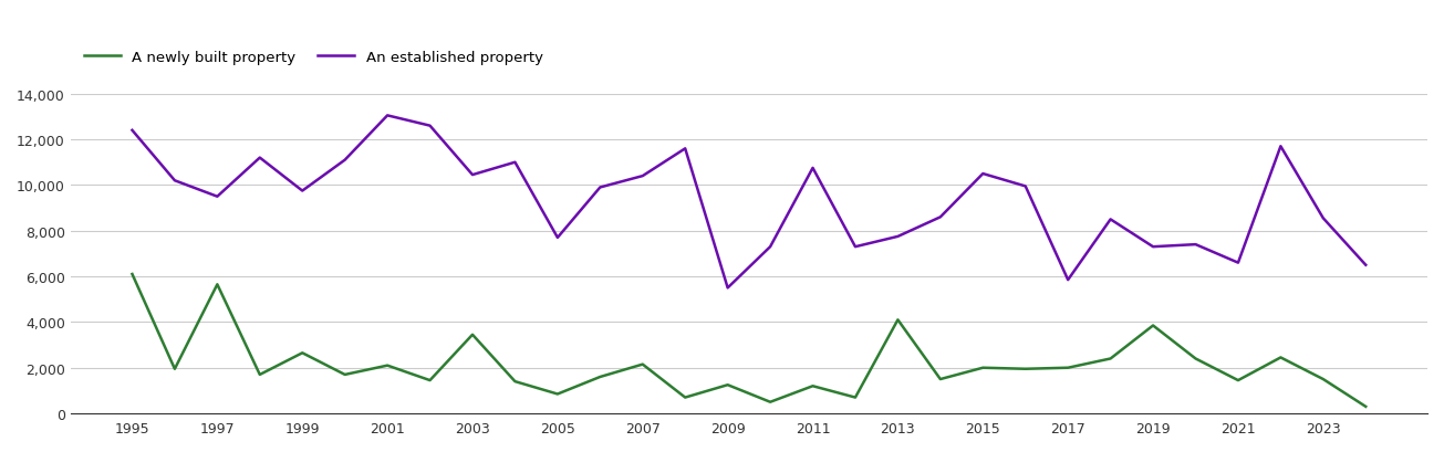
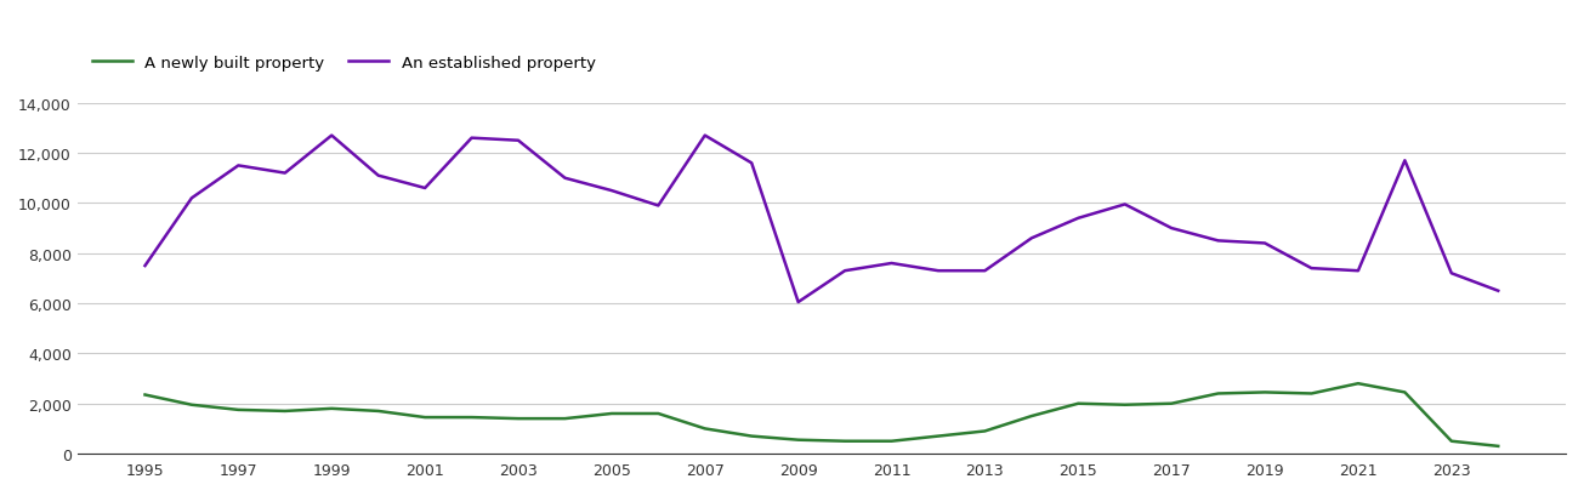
A newly built property/1995: 6,100 -> 2,350
An established property/1995: 12,400 -> 7,500
A newly built property/1997: 5,650 -> 1,750
An established property/1997: 9,500 -> 11,500
A newly built property/1999: 2,650 -> 1,800
An established property/1999: 9,750 -> 12,700
A newly built property/2001: 2,100 -> 1,450
An established property/2001: 13,050 -> 10,600
A newly built property/2003: 3,450 -> 1,400
An established property/2003: 10,450 -> 12,500
A newly built property/2005: 850 -> 1,600
An established property/2005: 7,700 -> 10,500
A newly built property/2007: 2,150 -> 1,000
An established property/2007: 10,400 -> 12,700
A newly built property/2009: 1,250 -> 550
An established property/2009: 5,500 -> 6,050
A newly built property/2011: 1,200 -> 500
An established property/2011: 10,750 -> 7,600
A newly built property/2013: 4,100 -> 900
An established property/2013: 7,750 -> 7,300
An established property/2015: 10,500 -> 9,400
An established property/2017: 5,850 -> 9,000
A newly built property/2019: 3,850 -> 2,450
An established property/2019: 7,300 -> 8,400
A newly built property/2021: 1,450 -> 2,800
An established property/2021: 6,600 -> 7,300
A newly built property/2023: 1,500 -> 500
An established property/2023: 8,550 -> 7,200
